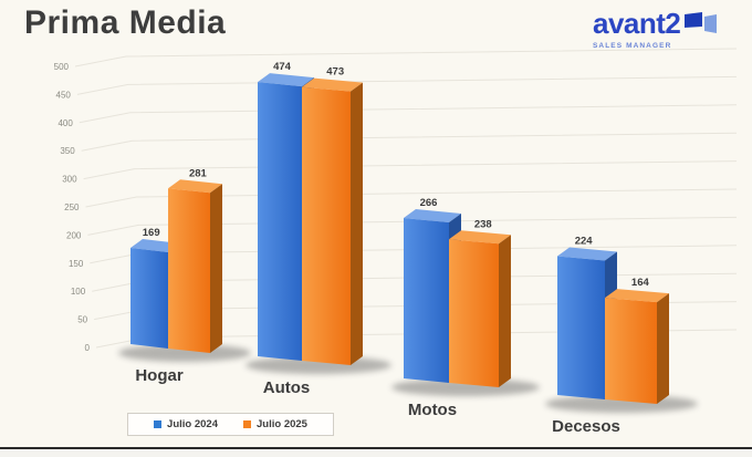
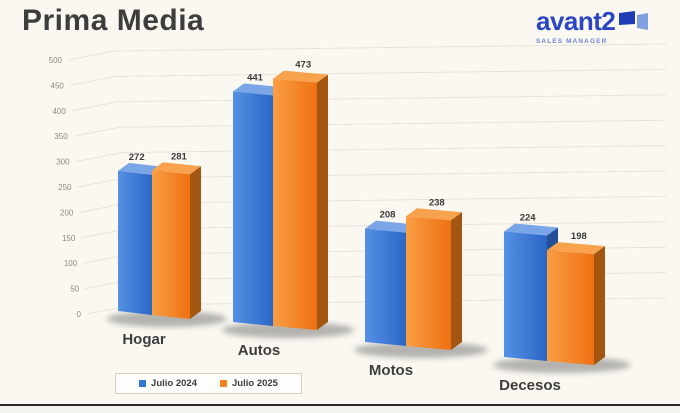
Julio 2024/Hogar: 169 -> 272
Julio 2024/Autos: 474 -> 441
Julio 2024/Motos: 266 -> 208
Julio 2025/Decesos: 164 -> 198
